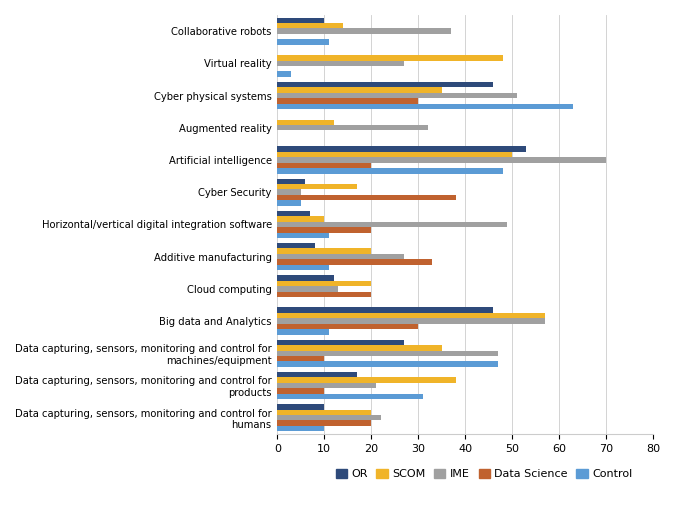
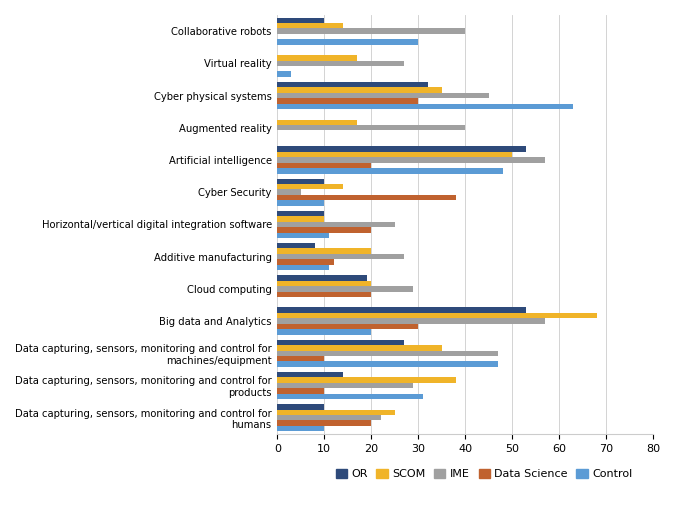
IME/Collaborative robots: 37 -> 40
Control/Collaborative robots: 11 -> 30
SCOM/Virtual reality: 48 -> 17
OR/Cyber physical systems: 46 -> 32
IME/Cyber physical systems: 51 -> 45
SCOM/Augmented reality: 12 -> 17
IME/Augmented reality: 32 -> 40
IME/Artificial intelligence: 70 -> 57
OR/Cyber Security: 6 -> 10
SCOM/Cyber Security: 17 -> 14
Control/Cyber Security: 5 -> 10
OR/Horizontal/vertical digital integration software: 7 -> 10
IME/Horizontal/vertical digital integration software: 49 -> 25
Data Science/Additive manufacturing: 33 -> 12
OR/Cloud computing: 12 -> 19
IME/Cloud computing: 13 -> 29
OR/Big data and Analytics: 46 -> 53
SCOM/Big data and Analytics: 57 -> 68
Control/Big data and Analytics: 11 -> 20
OR/Data capturing, sensors, monitoring and control for products: 17 -> 14
IME/Data capturing, sensors, monitoring and control for products: 21 -> 29
SCOM/Data capturing, sensors, monitoring and control for humans: 20 -> 25
